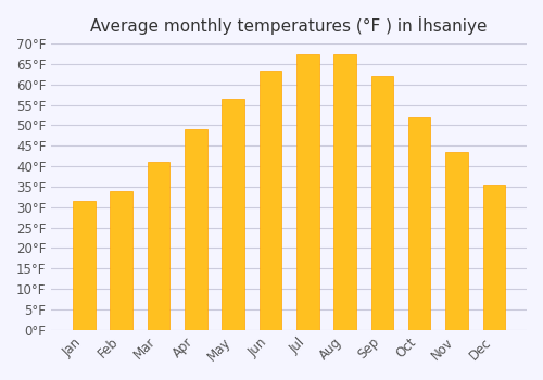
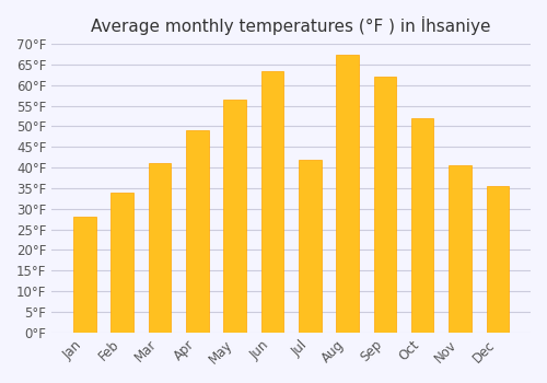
Jan: 31.5°F -> 28.0°F
Jul: 67.5°F -> 42.0°F
Nov: 43.5°F -> 40.5°F
